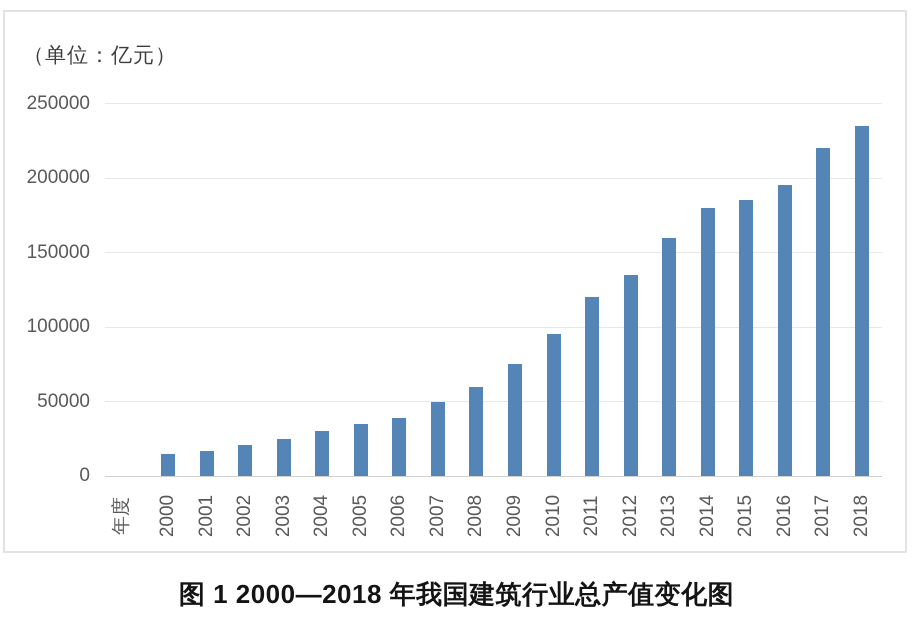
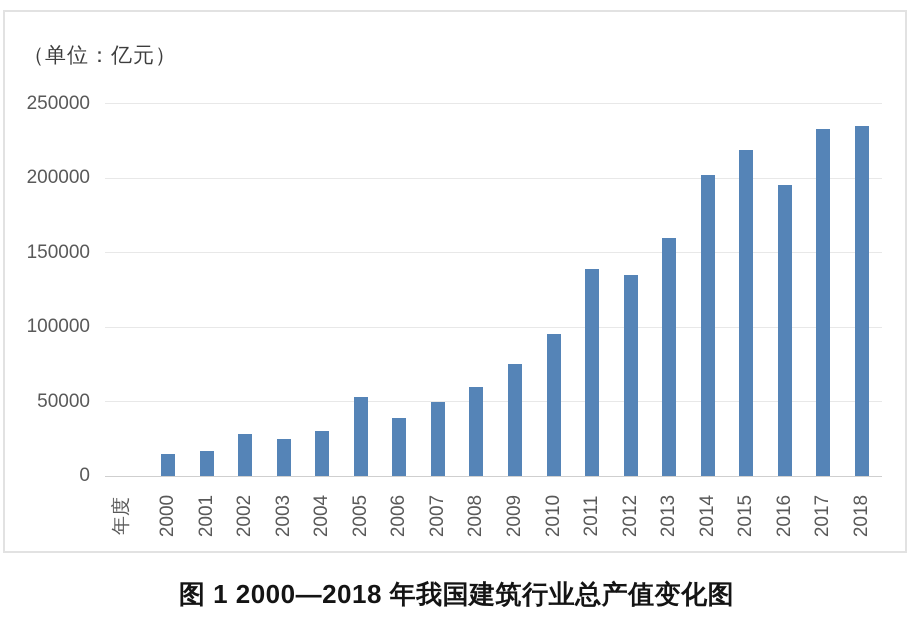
2002: 20000 -> 28000
2005: 35000 -> 53000
2011: 120000 -> 139000
2014: 180000 -> 202000
2015: 185000 -> 219000
2017: 220000 -> 233000
